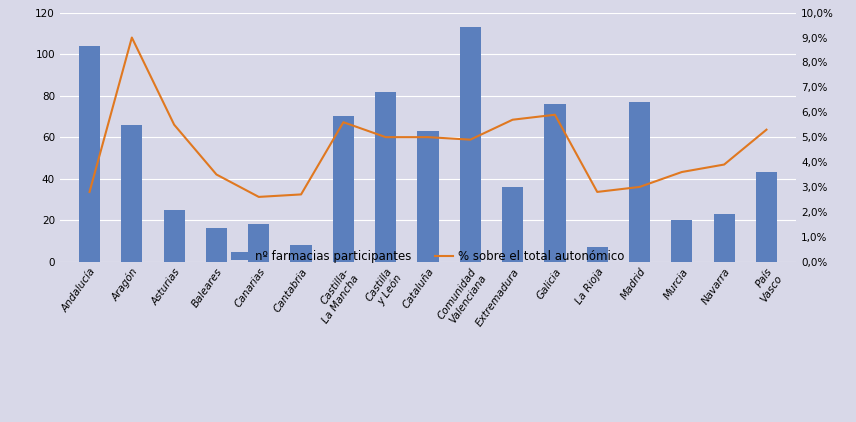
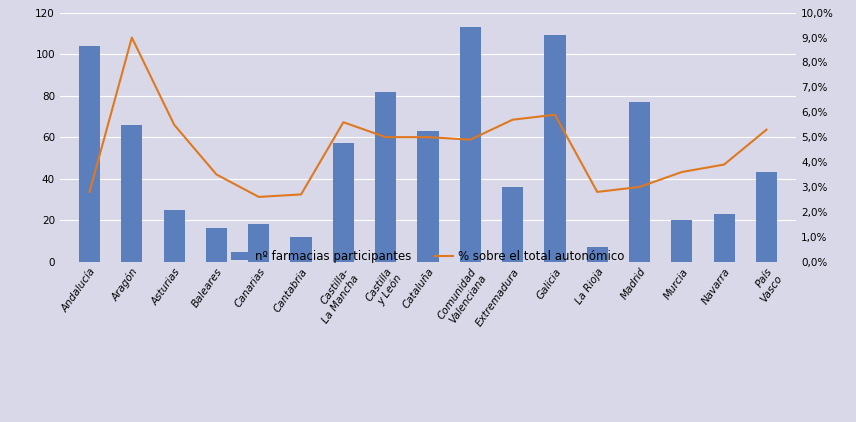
nº farmacias participantes/Cantabria: 8 -> 12
nº farmacias participantes/Castilla- La Mancha: 70 -> 57
nº farmacias participantes/Galicia: 76 -> 109
